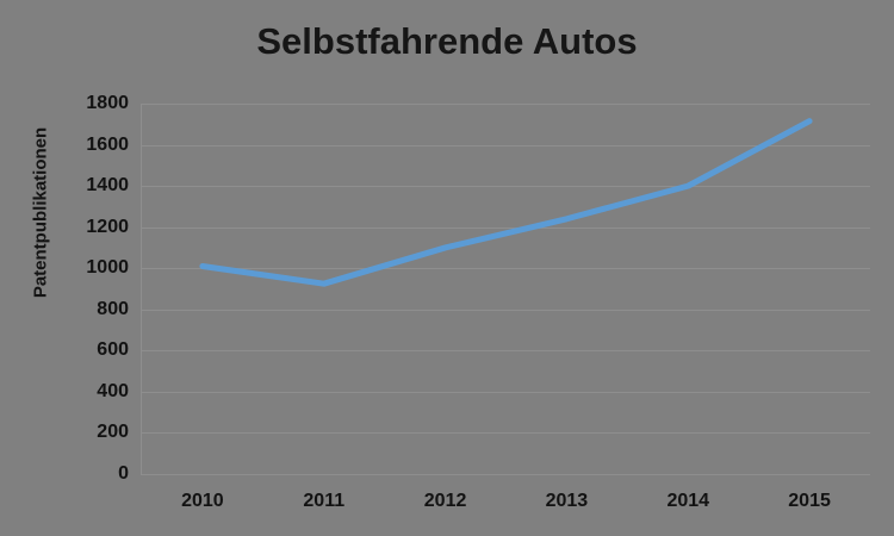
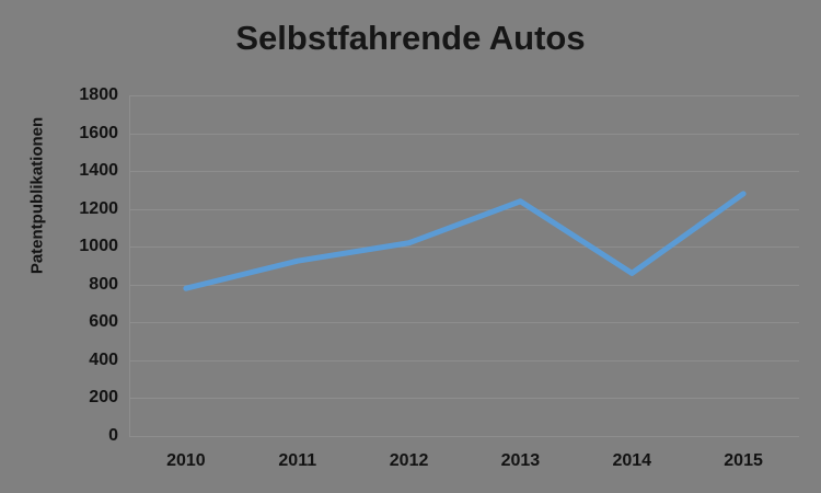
2010: 1010 -> 780
2012: 1100 -> 1020
2014: 1400 -> 860
2015: 1720 -> 1280
